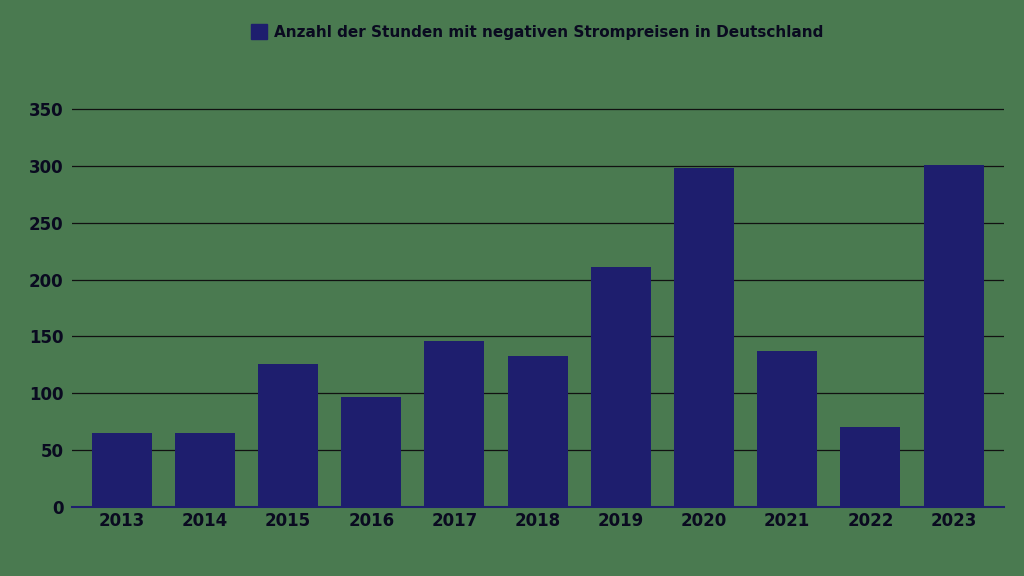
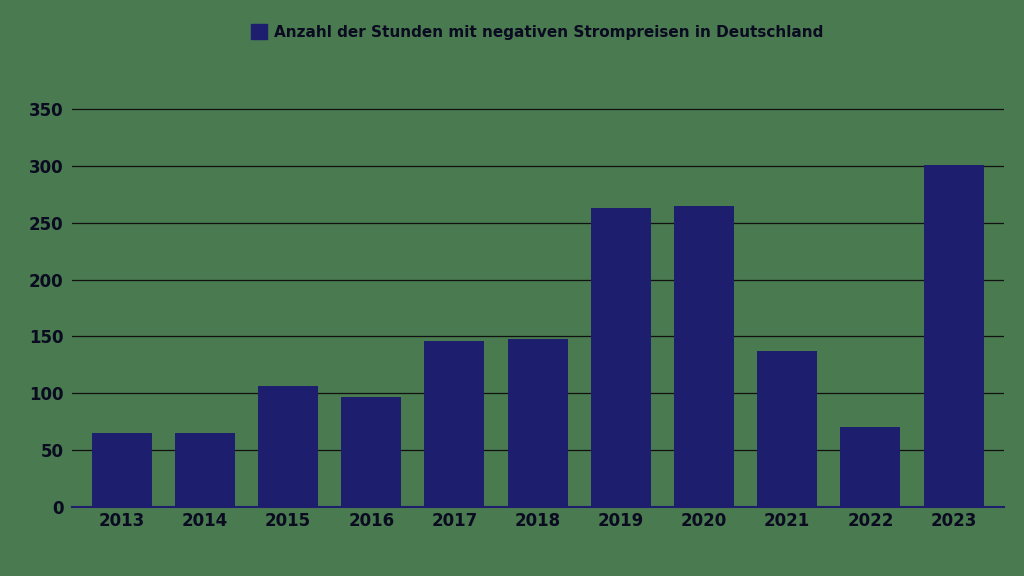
2015: 126 -> 106
2018: 133 -> 148
2019: 211 -> 263
2020: 298 -> 265
